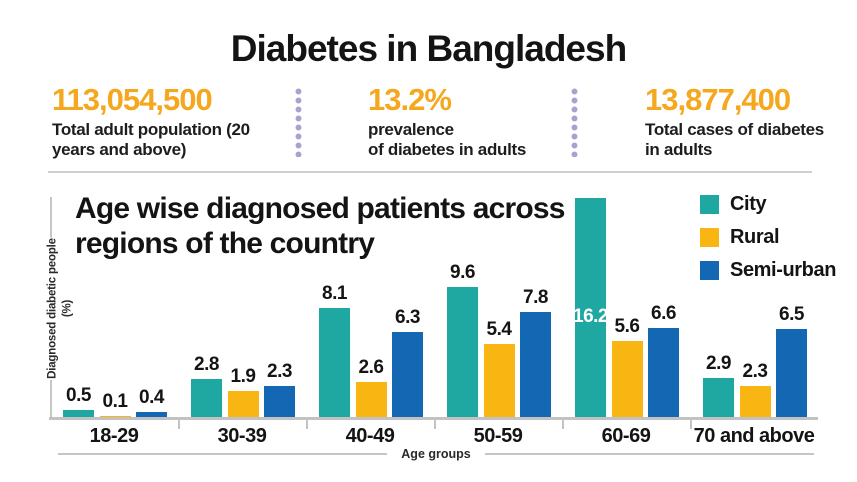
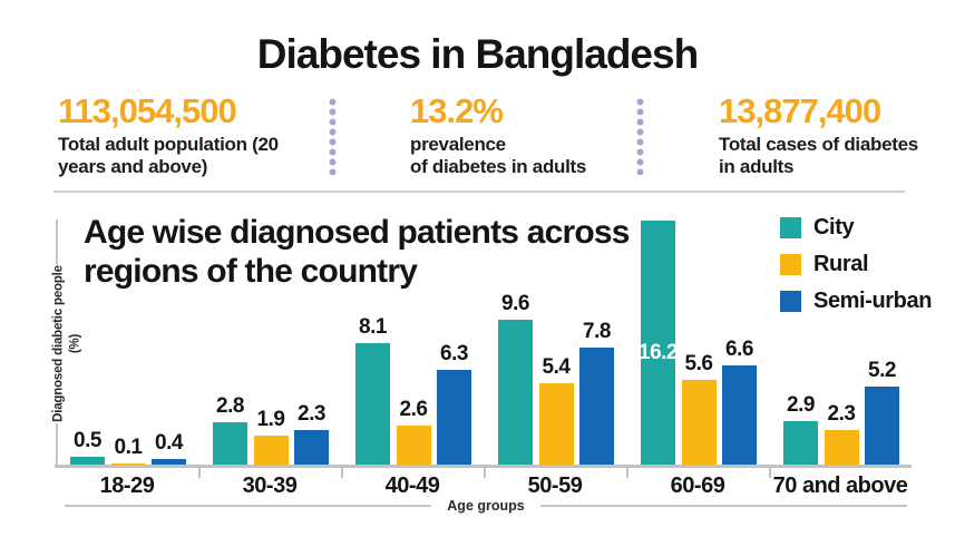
Semi-urban/70 and above: 6.5 -> 5.2
